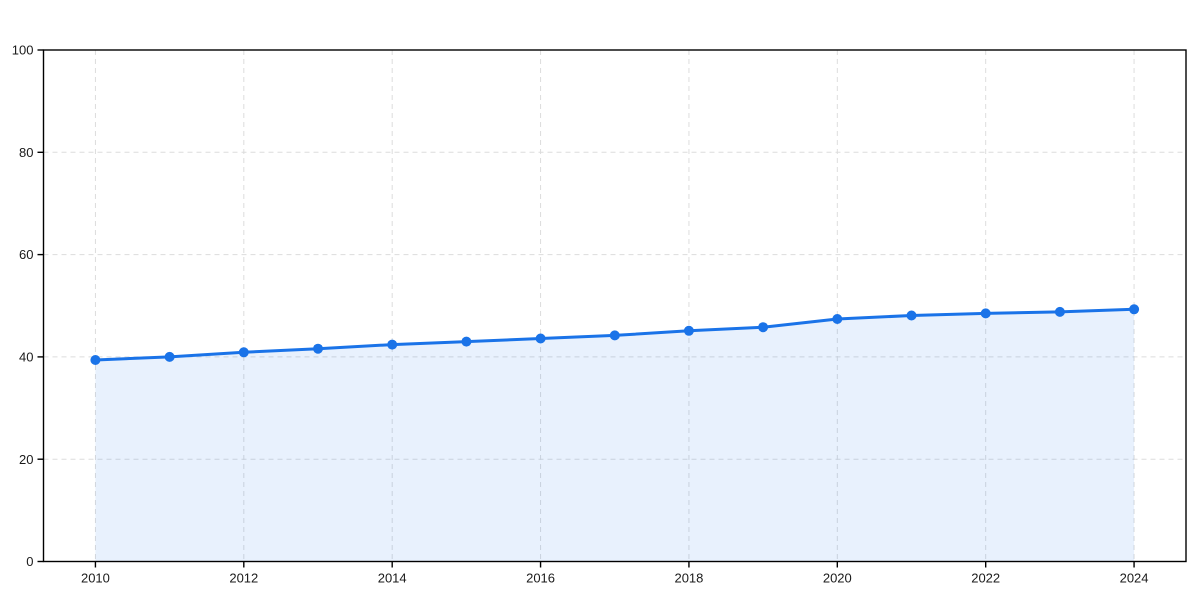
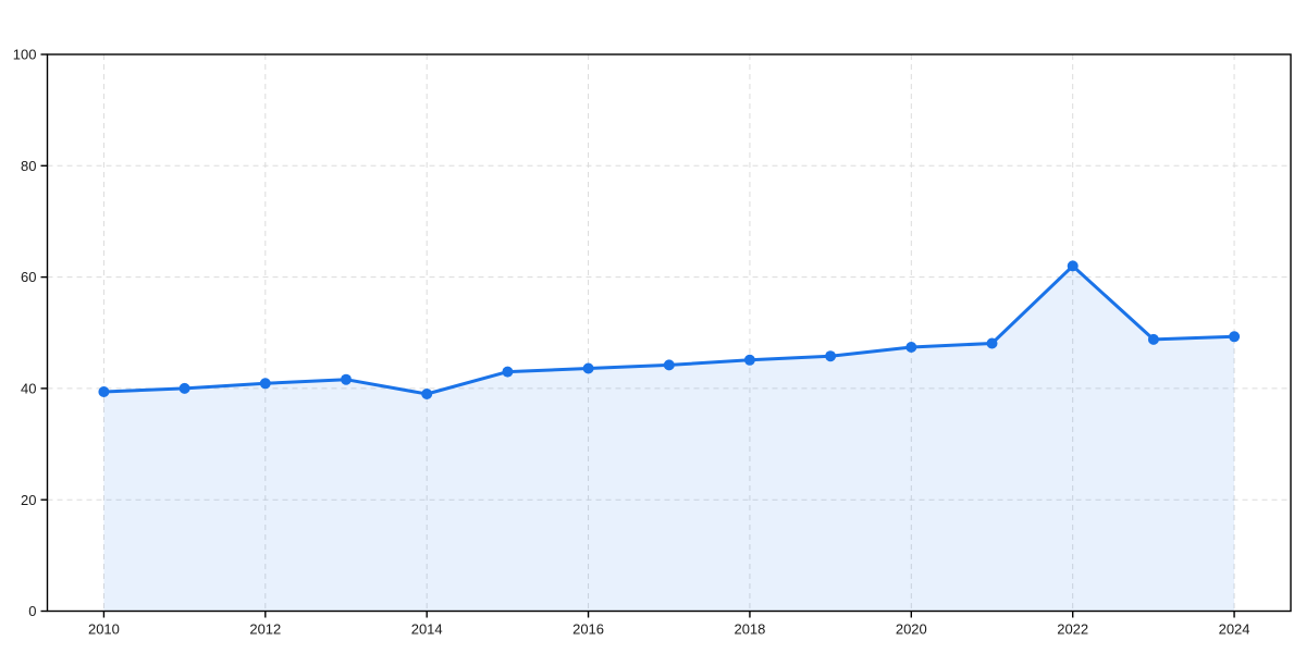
2014: 42 -> 39
2022: 48 -> 62
